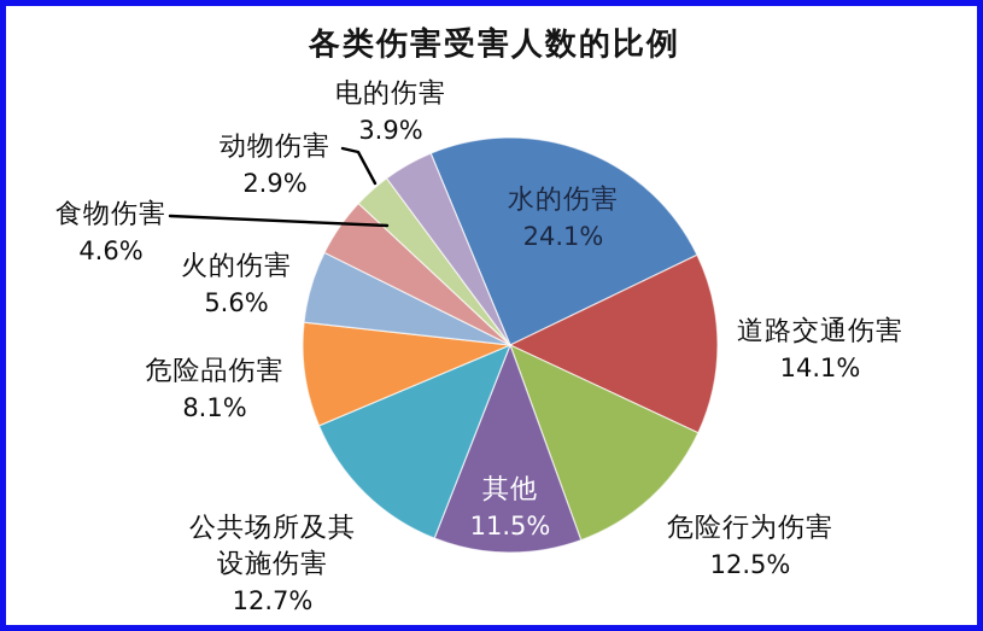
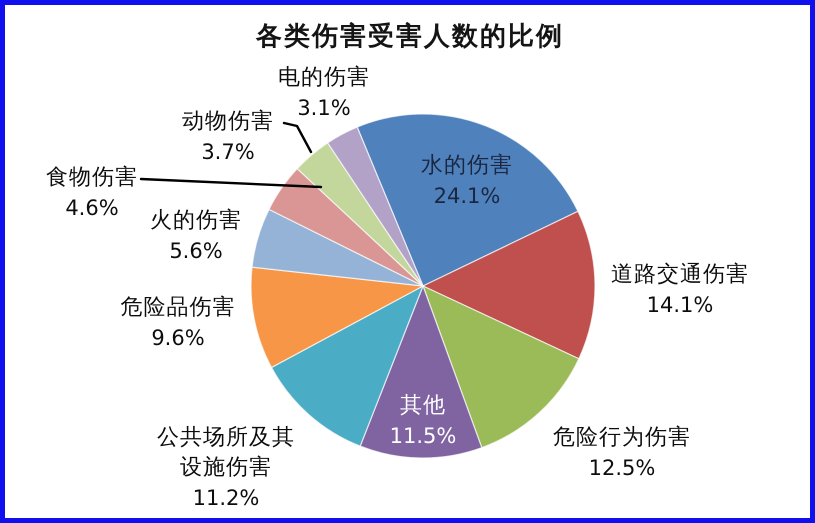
公共场所及其设施伤害: 12.7% -> 11.2%
危险品伤害: 8.1% -> 9.6%
动物伤害: 2.9% -> 3.7%
电的伤害: 3.9% -> 3.1%
